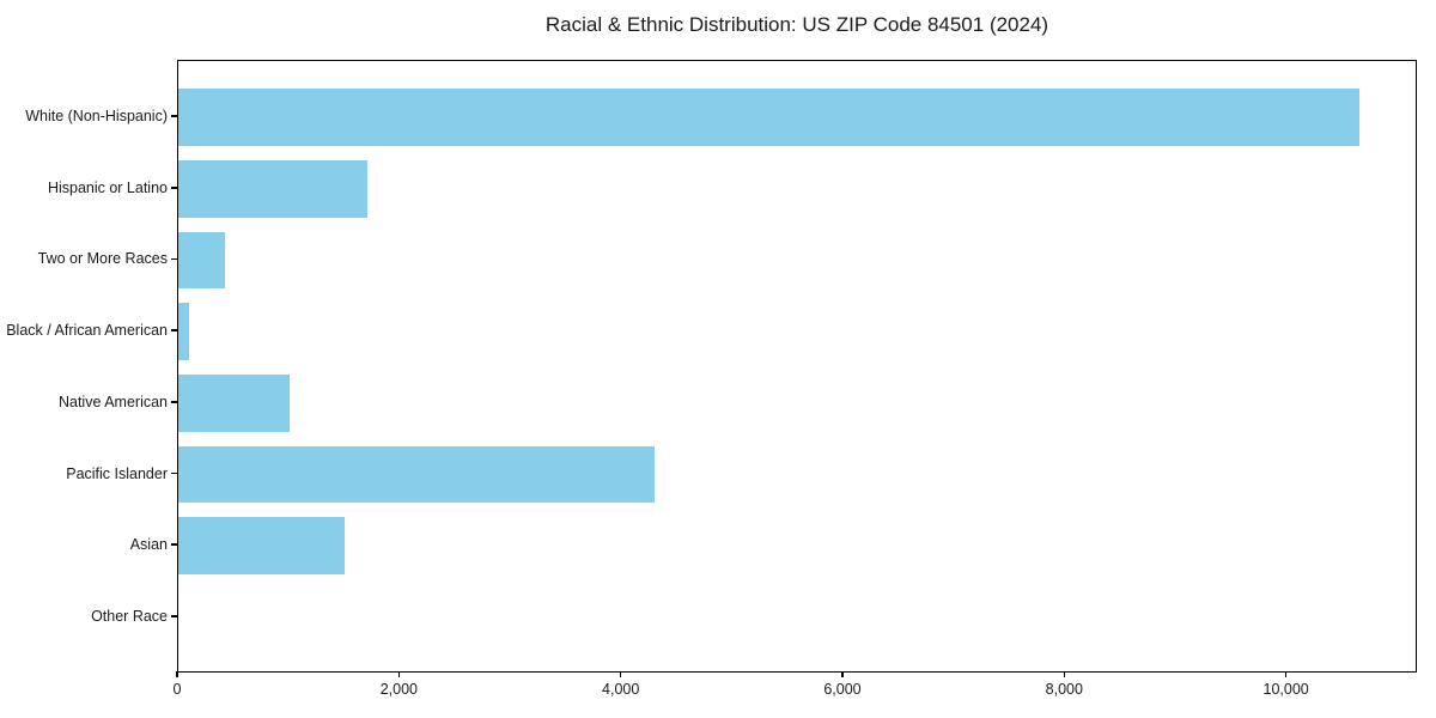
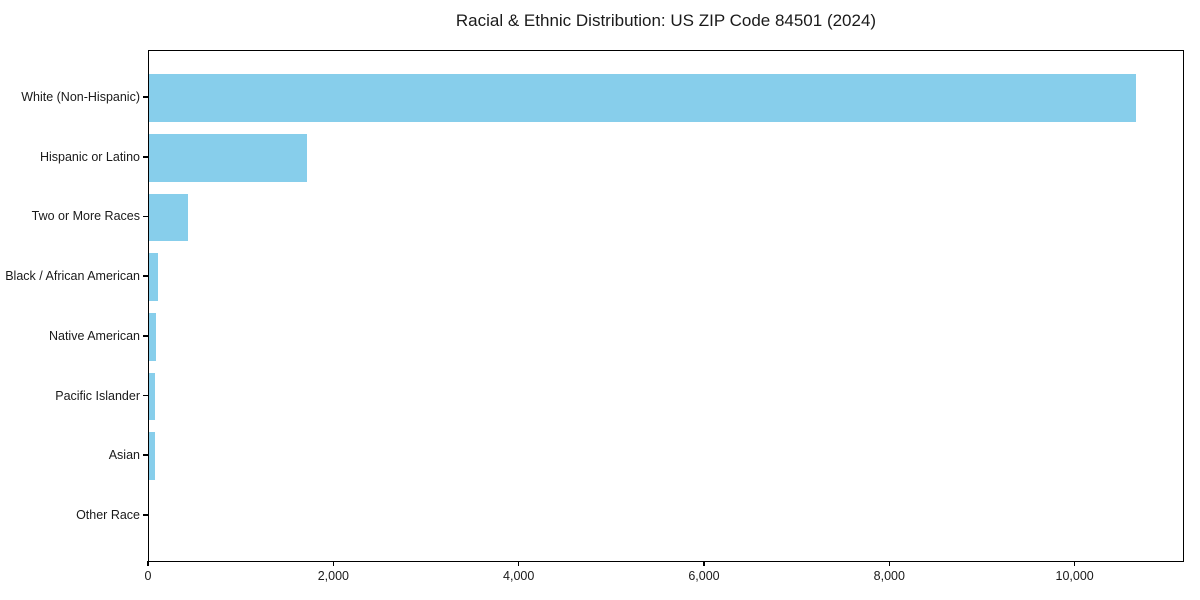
Native American: 1000 -> 100
Pacific Islander: 4300 -> 100
Asian: 1500 -> 100
